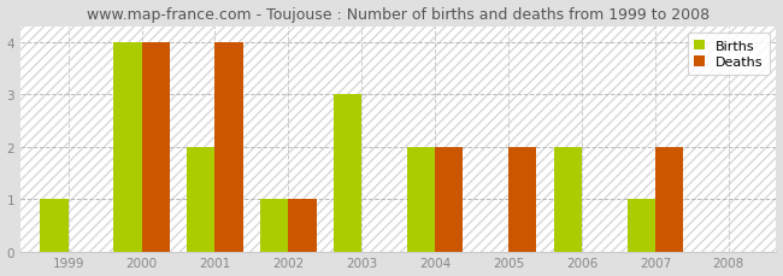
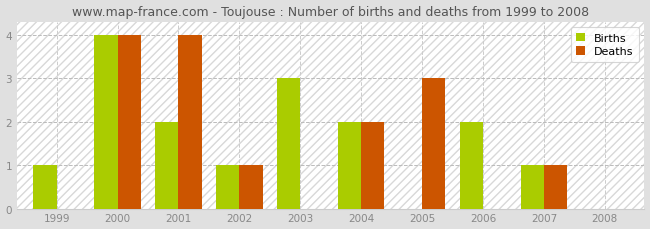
Deaths/2005: 2 -> 3
Deaths/2007: 2 -> 1
